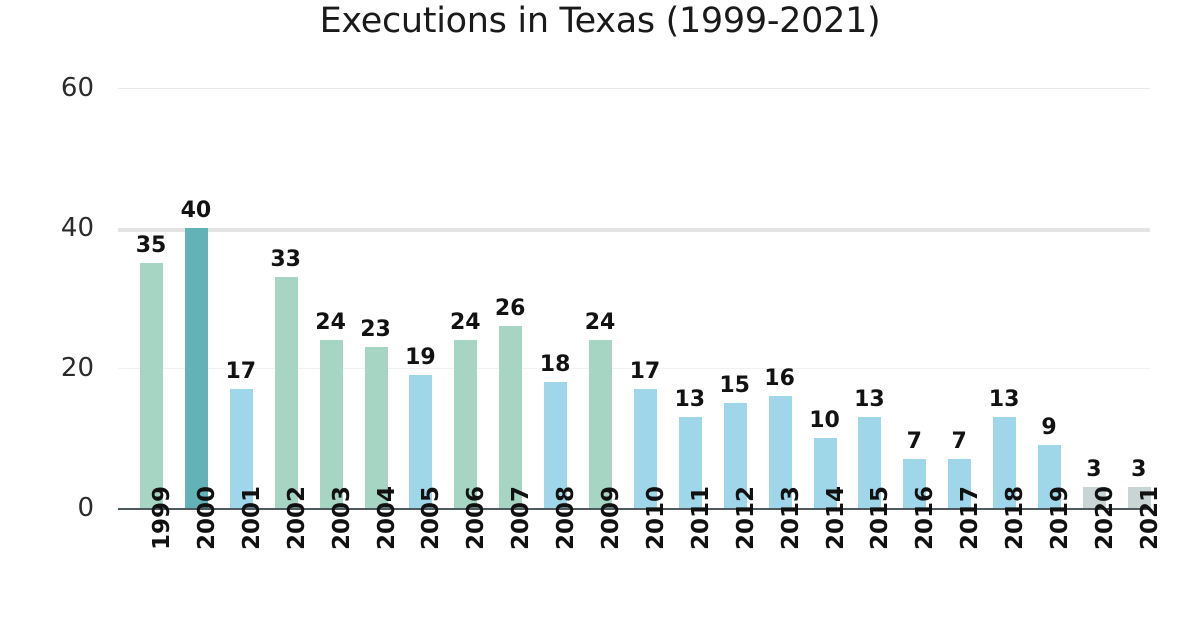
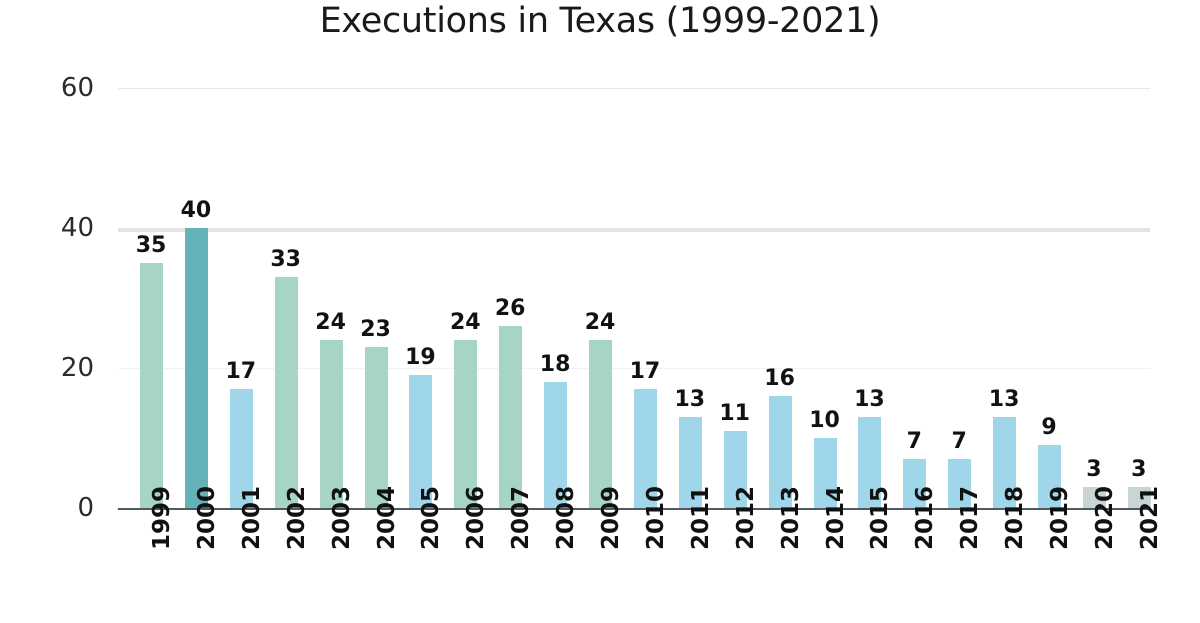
2012: 15 -> 11
